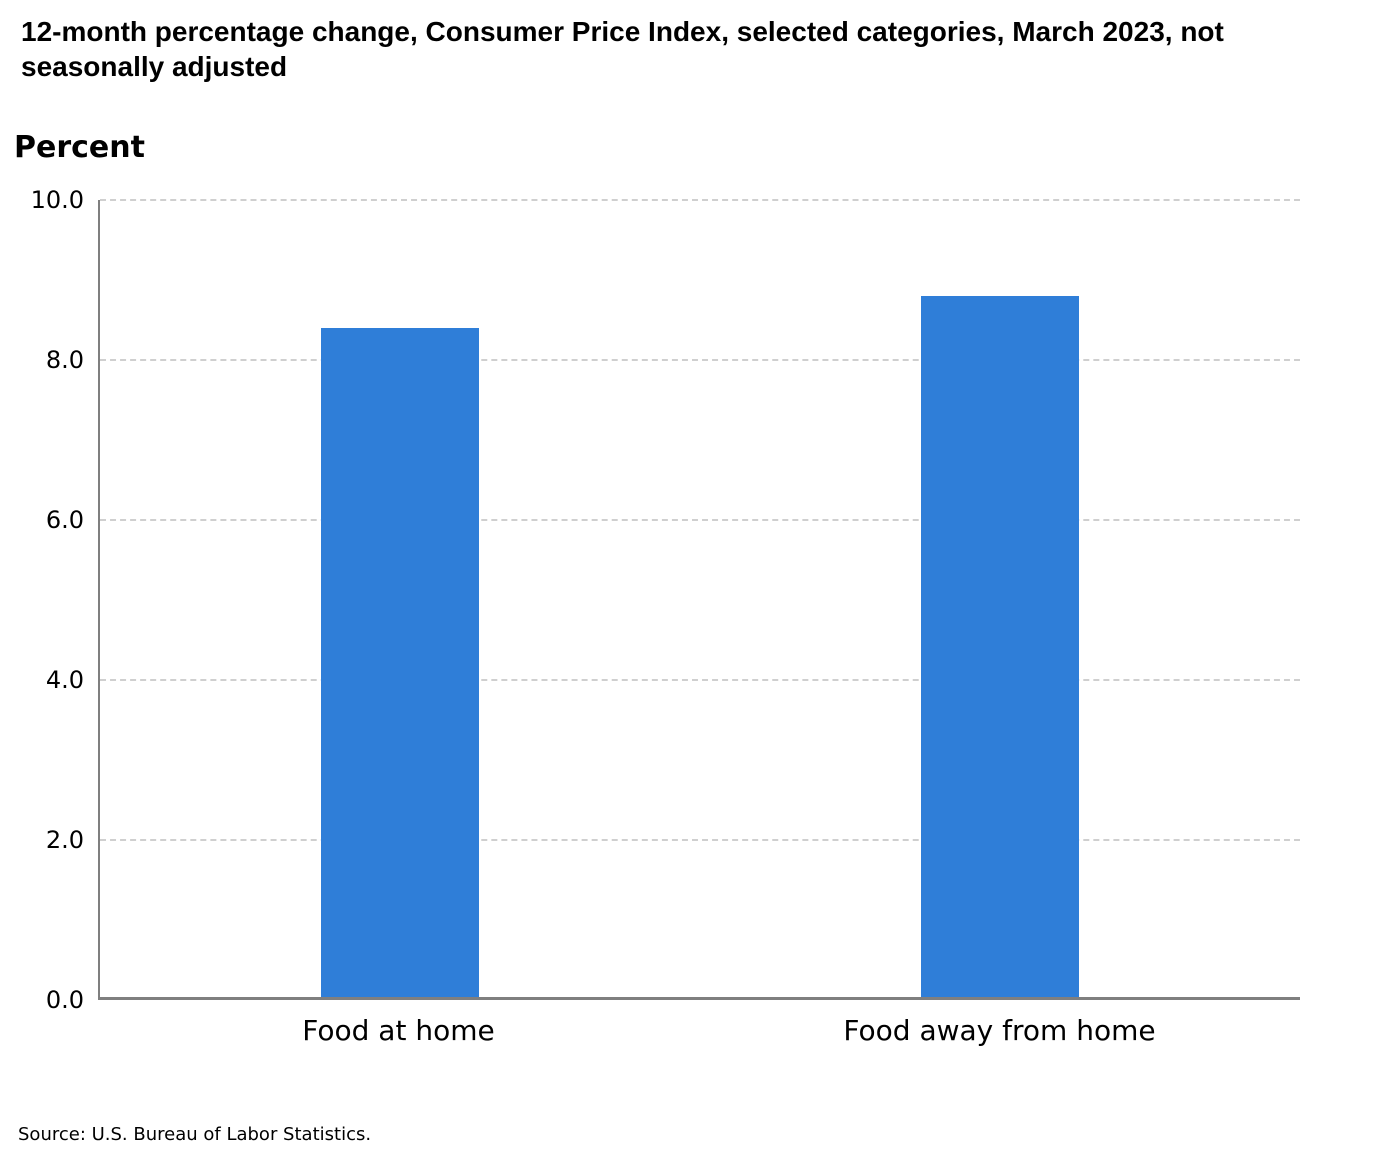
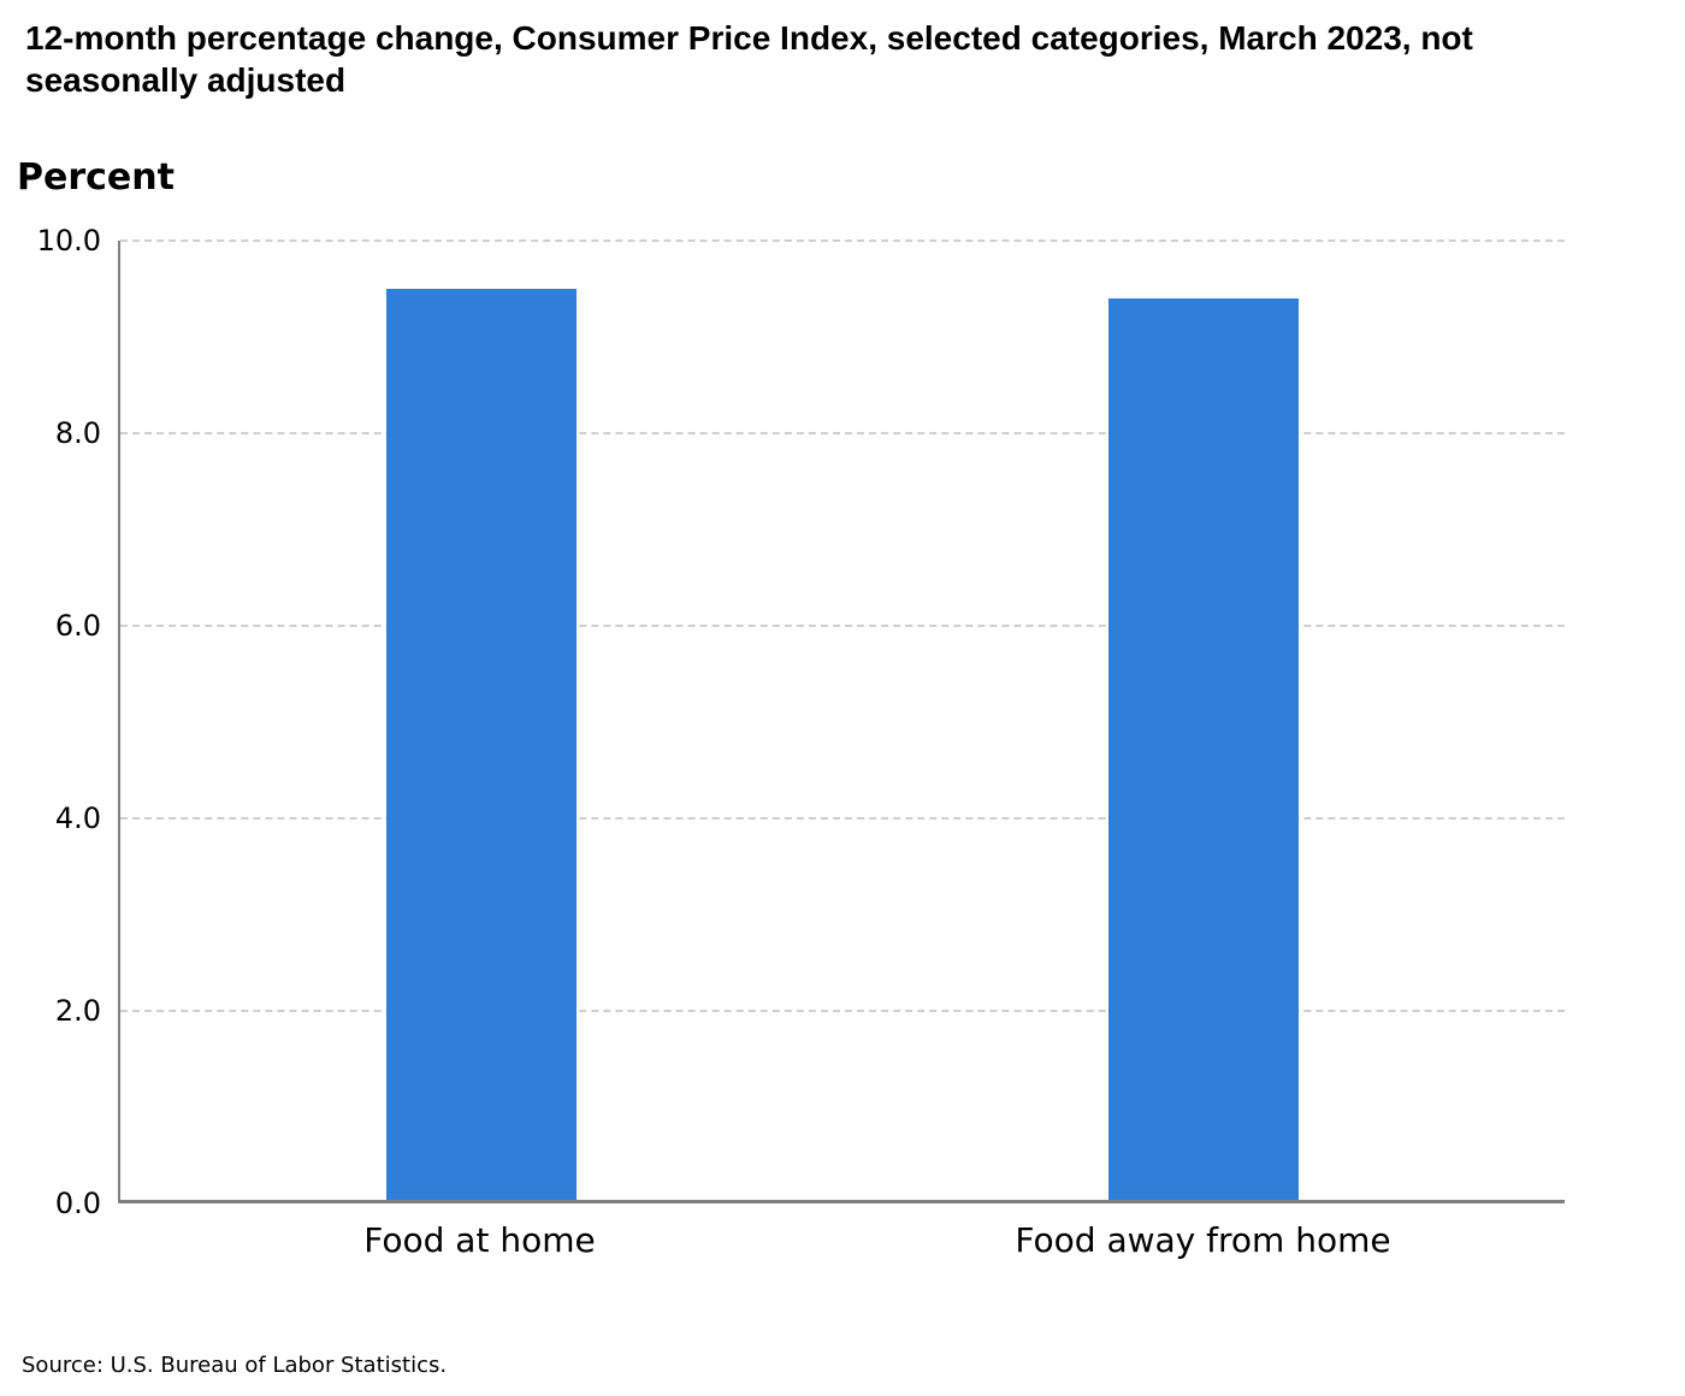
Food at home: 8.4 -> 9.5
Food away from home: 8.8 -> 9.4
